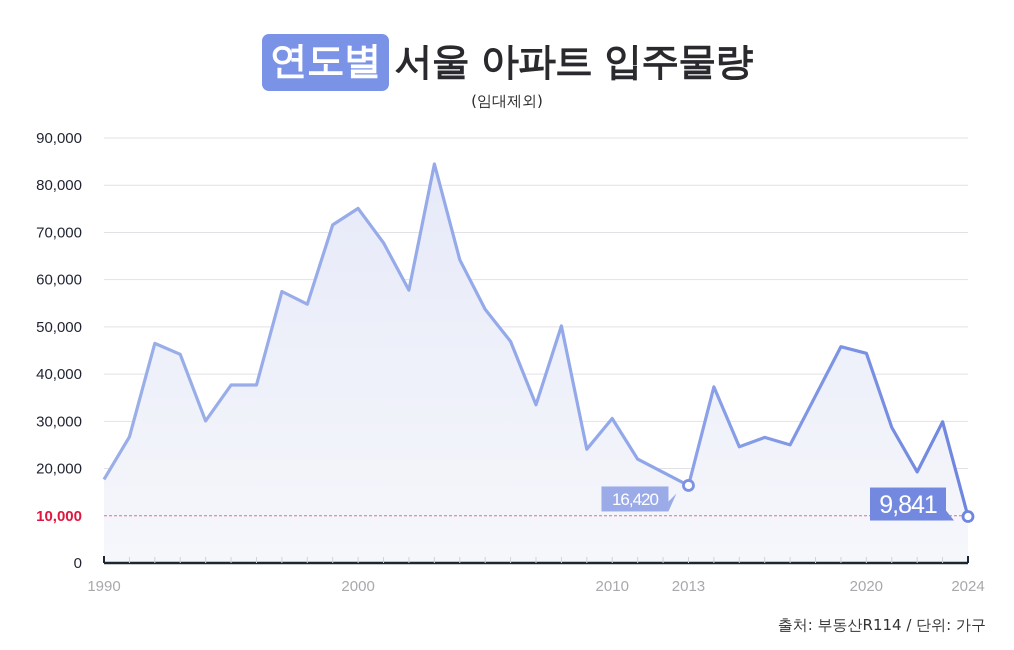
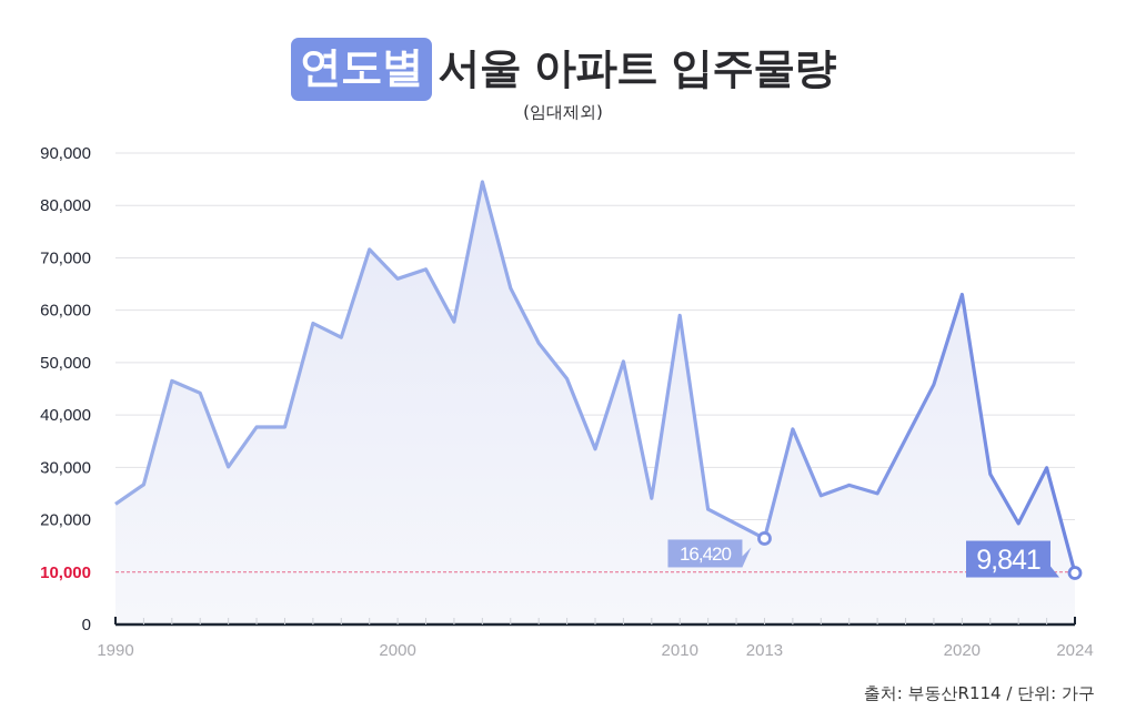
1990: 18000 -> 23000
2000: 75000 -> 66000
2010: 31000 -> 59000
2020: 44000 -> 63000
